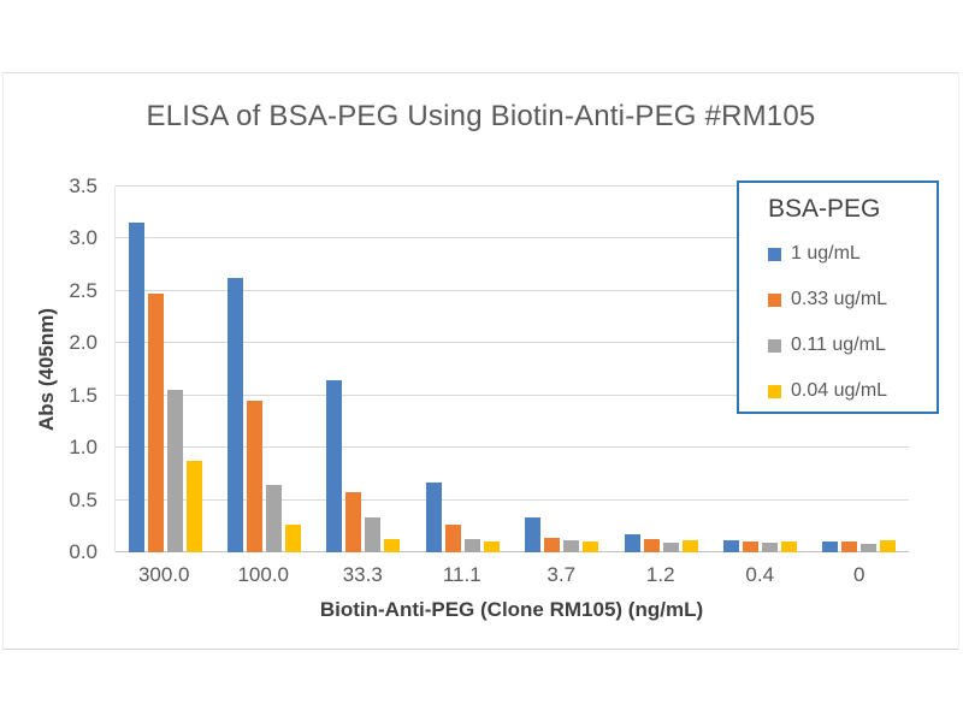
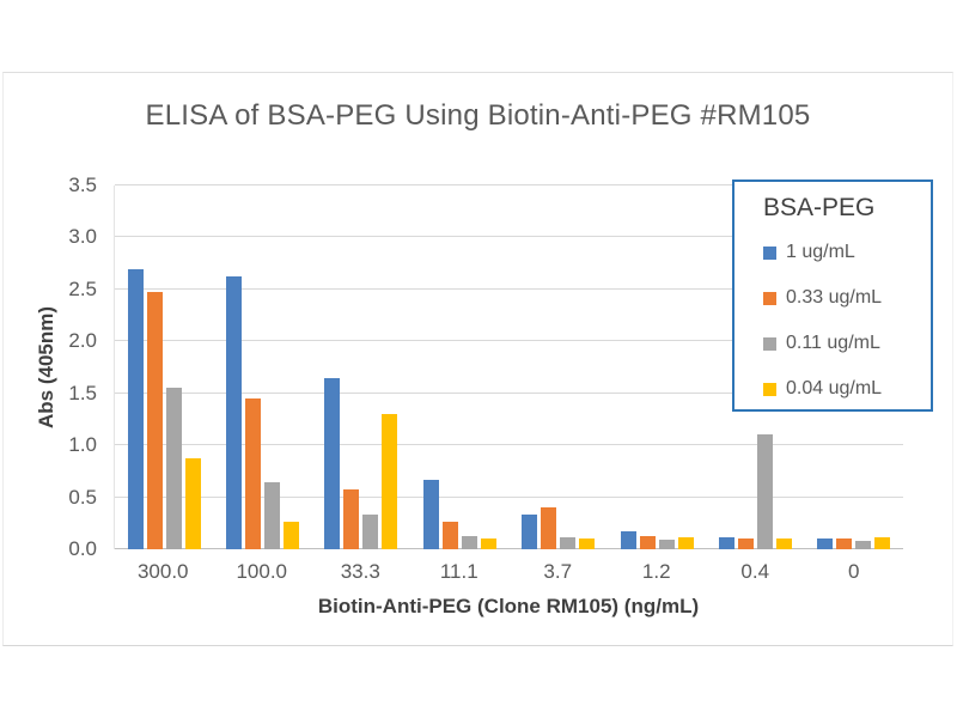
1 ug/mL/300.0: 3.1 -> 2.7
0.04 ug/mL/33.3: 0.1 -> 1.3
0.33 ug/mL/3.7: 0.1 -> 0.4
0.11 ug/mL/0.4: 0.1 -> 1.1
